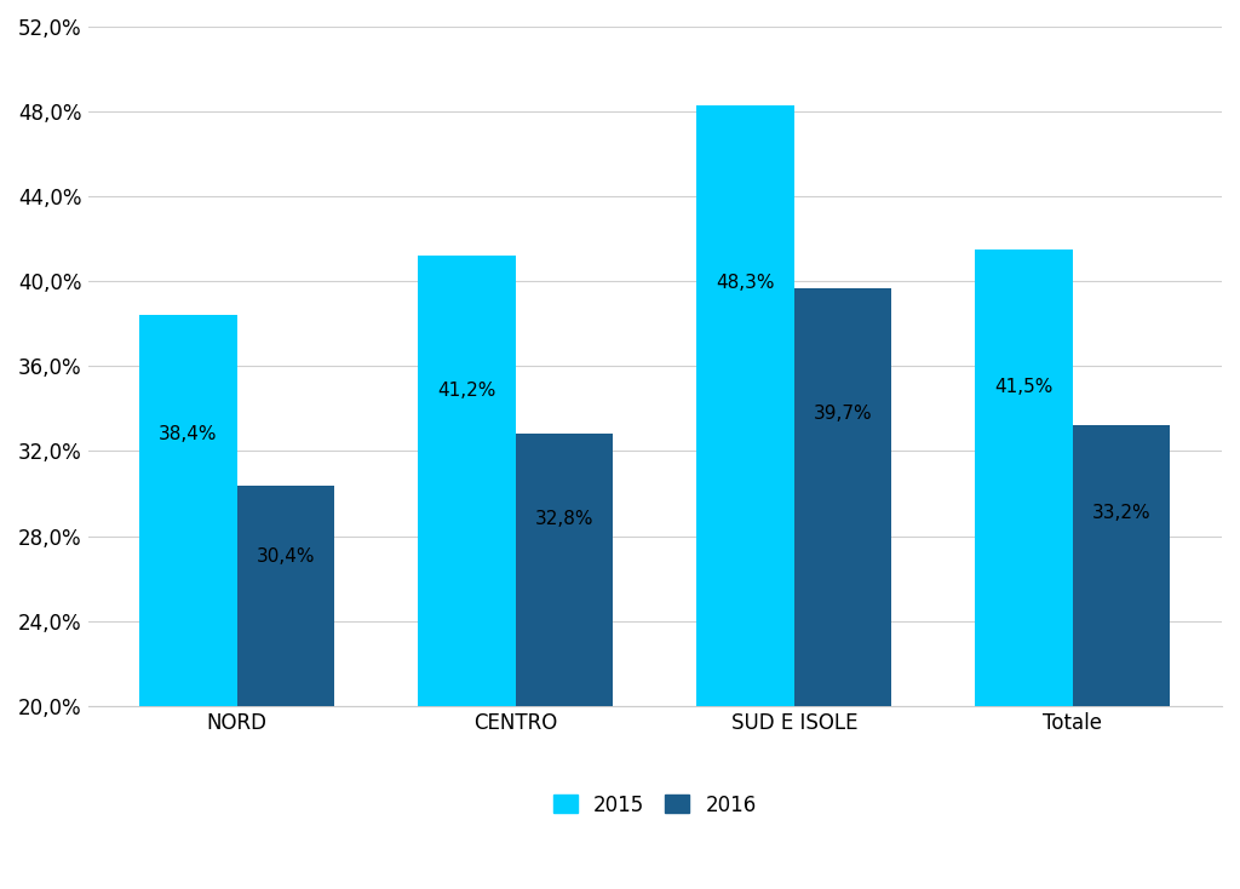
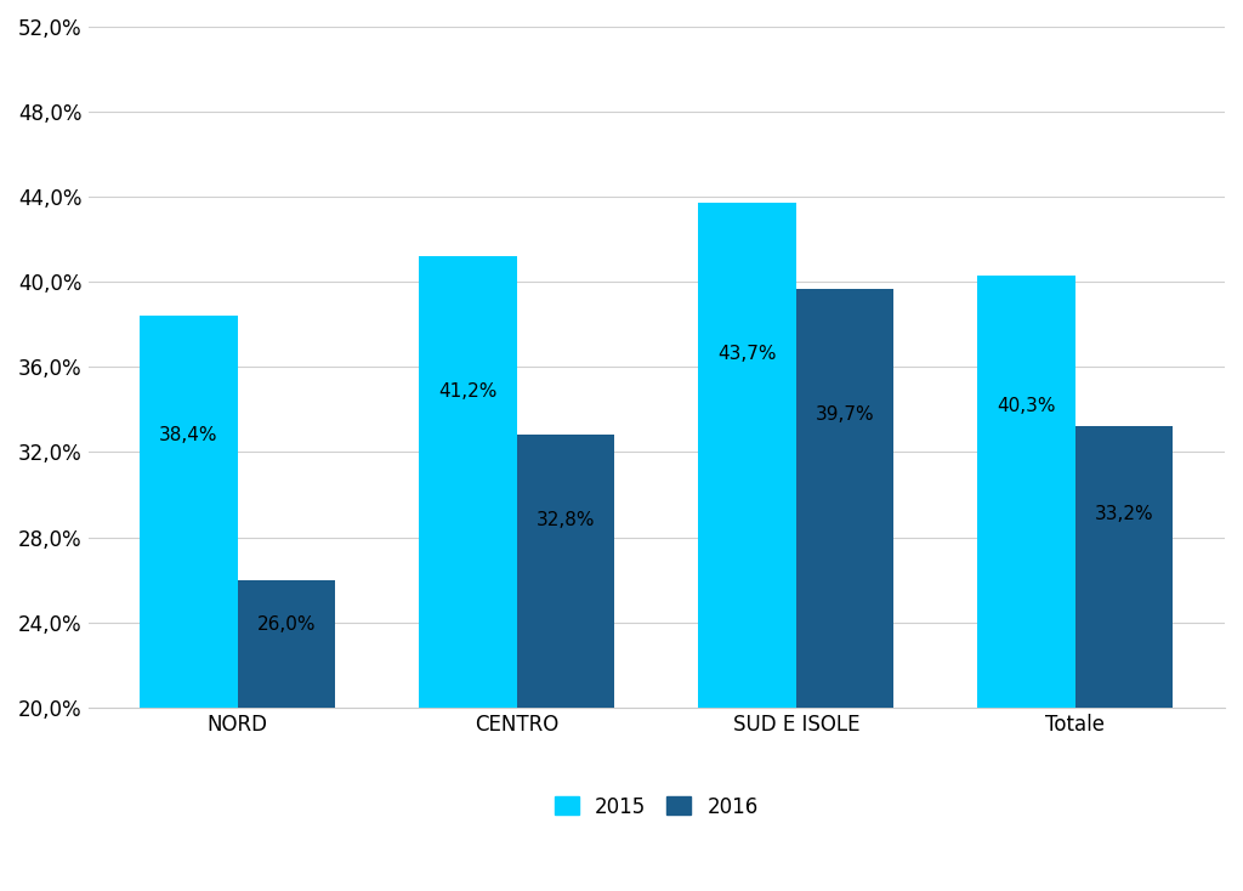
2016/NORD: 30,4% -> 26,0%
2015/SUD E ISOLE: 48,3% -> 43,7%
2015/Totale: 41,5% -> 40,3%
